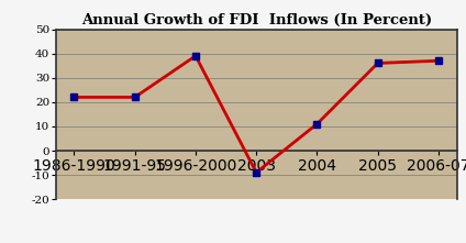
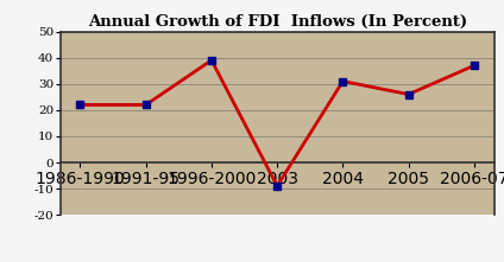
2004: 11 -> 31
2005: 36 -> 26
